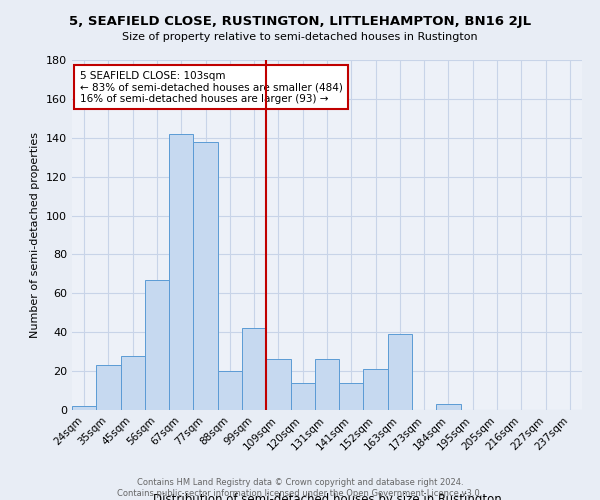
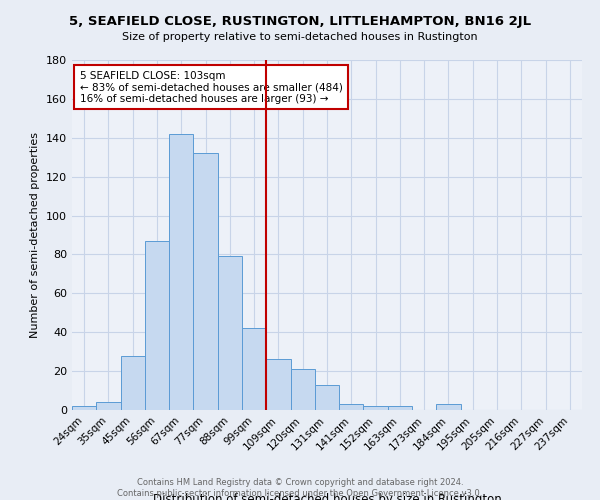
35sqm: 23 -> 4
56sqm: 67 -> 87
77sqm: 138 -> 132
88sqm: 20 -> 79
120sqm: 14 -> 21
131sqm: 26 -> 13
141sqm: 14 -> 3
152sqm: 21 -> 2
163sqm: 39 -> 2
